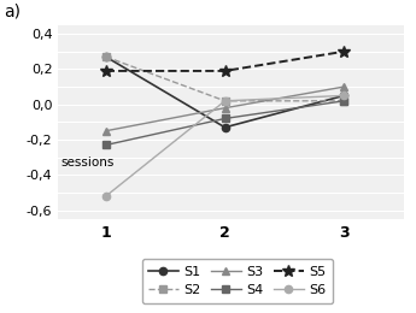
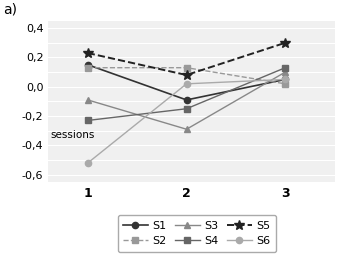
S1/1: 0,27 -> 0,15
S2/1: 0,27 -> 0,13
S3/1: -0,15 -> -0,09
S5/1: 0,19 -> 0,23
S1/2: -0,13 -> -0,09
S2/2: 0,02 -> 0,13
S3/2: -0,02 -> -0,29
S4/2: -0,08 -> -0,15
S5/2: 0,19 -> 0,08
S4/3: 0,02 -> 0,13
